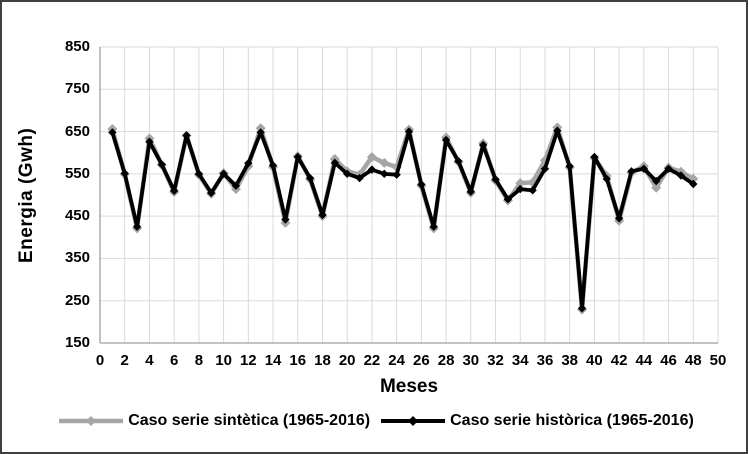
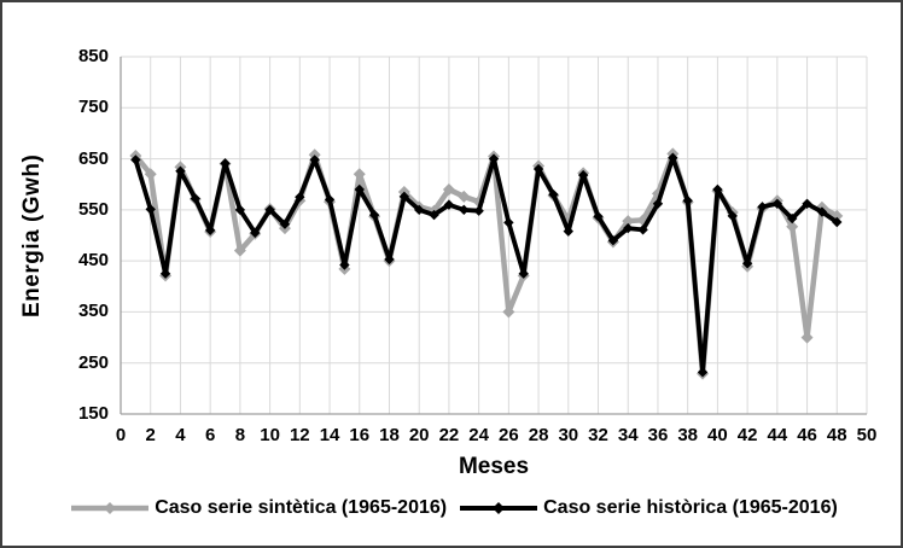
Caso serie sintètica (1965-2016)/2: 550 -> 620
Caso serie sintètica (1965-2016)/8: 550 -> 470
Caso serie sintètica (1965-2016)/16: 590 -> 620
Caso serie sintètica (1965-2016)/26: 520 -> 350
Caso serie sintètica (1965-2016)/30: 500 -> 530
Caso serie sintètica (1965-2016)/46: 560 -> 300
